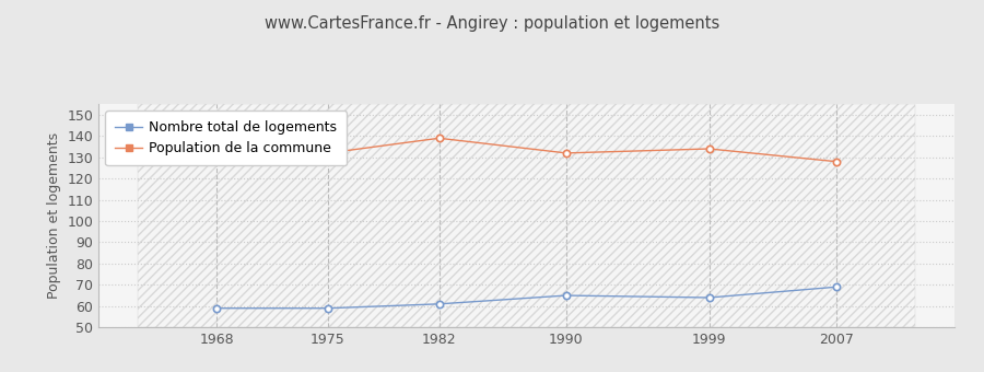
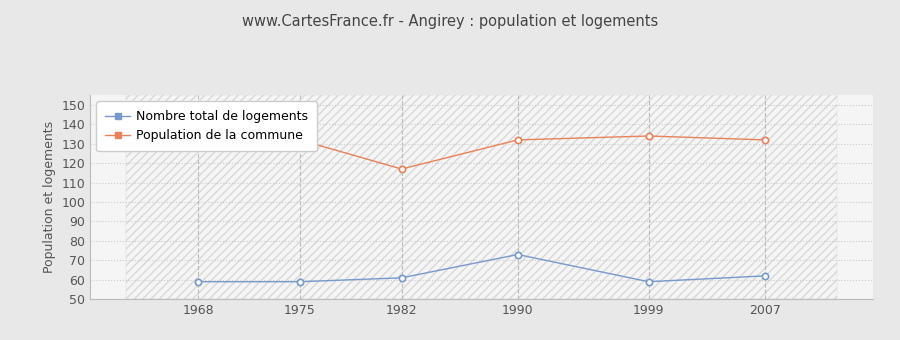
Population de la commune/1982: 139 -> 117
Nombre total de logements/1990: 65 -> 73
Nombre total de logements/1999: 64 -> 59
Nombre total de logements/2007: 69 -> 62
Population de la commune/2007: 128 -> 132
